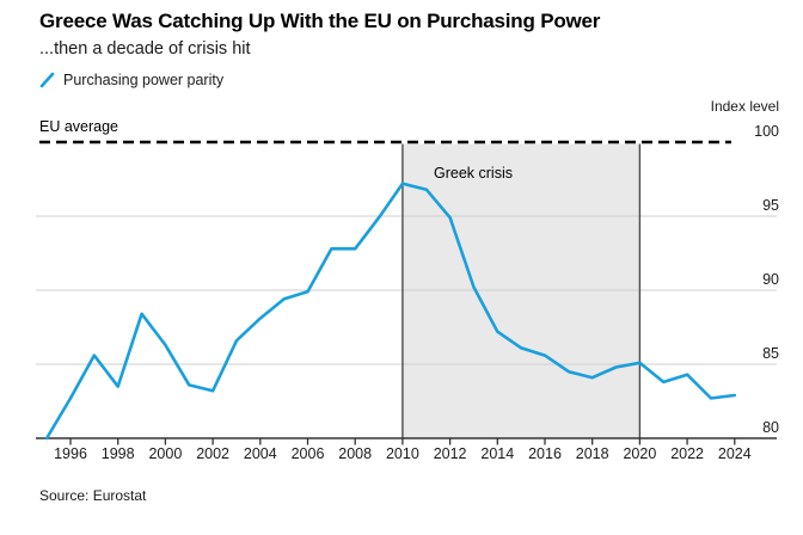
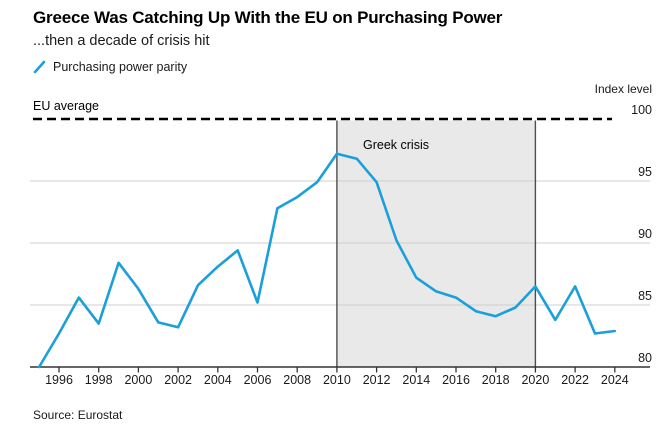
2006: 89.9 -> 85.2
2008: 92.8 -> 93.7
2020: 85.1 -> 86.5
2022: 84.3 -> 86.5
